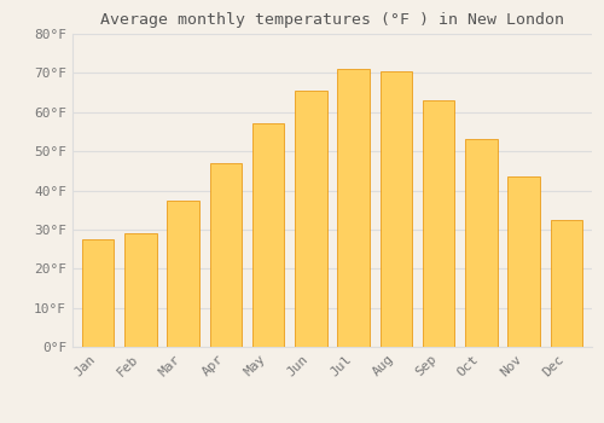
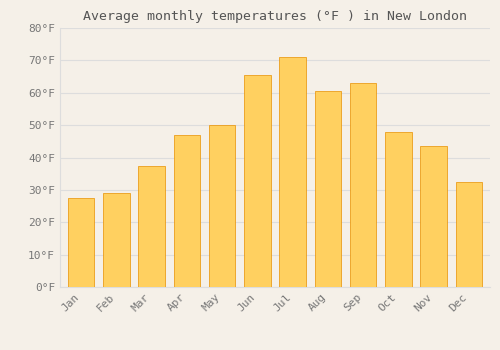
May: 57.0°F -> 50.0°F
Aug: 70.5°F -> 60.5°F
Oct: 53.0°F -> 48.0°F
